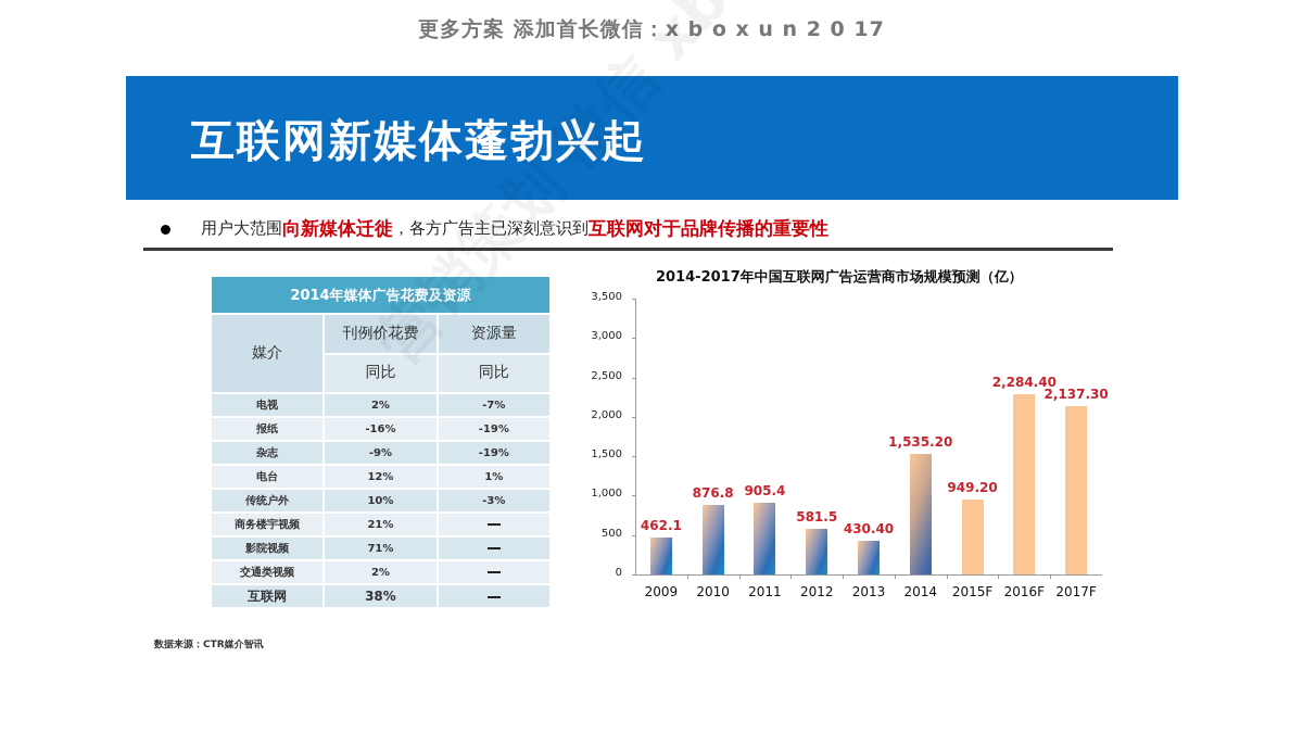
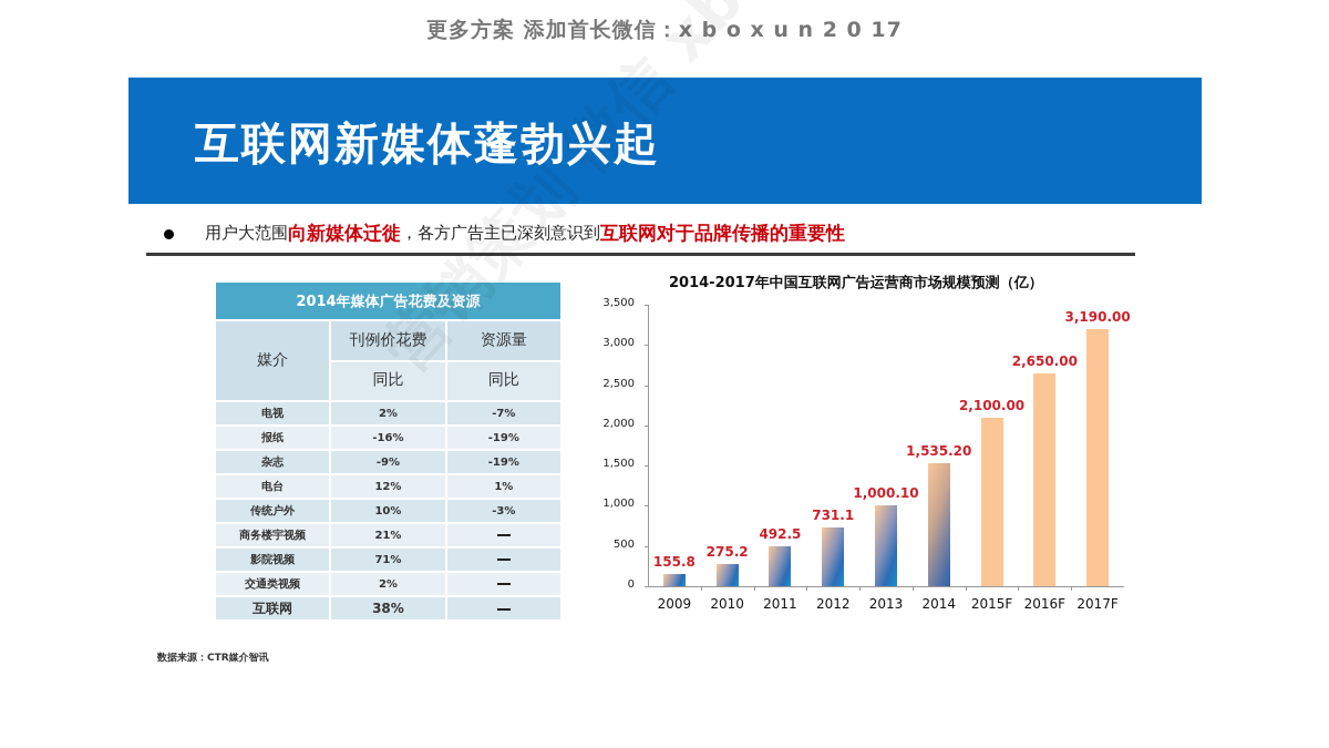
2009: 462.1 -> 155.8
2010: 876.8 -> 275.2
2011: 905.4 -> 492.5
2012: 581.5 -> 731.1
2013: 430.40 -> 1,000.10
2015F: 949.20 -> 2,100.00
2016F: 2,284.40 -> 2,650.00
2017F: 2,137.30 -> 3,190.00
